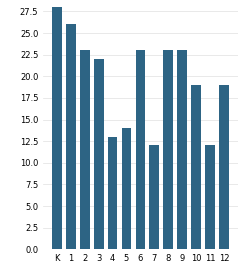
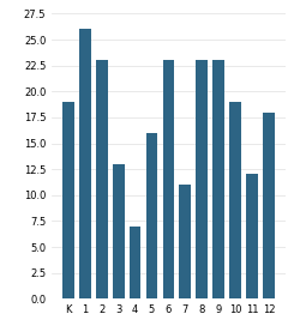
K: 28 -> 19
3: 22 -> 13
4: 13 -> 7
5: 14 -> 16
7: 12 -> 11
12: 19 -> 18
